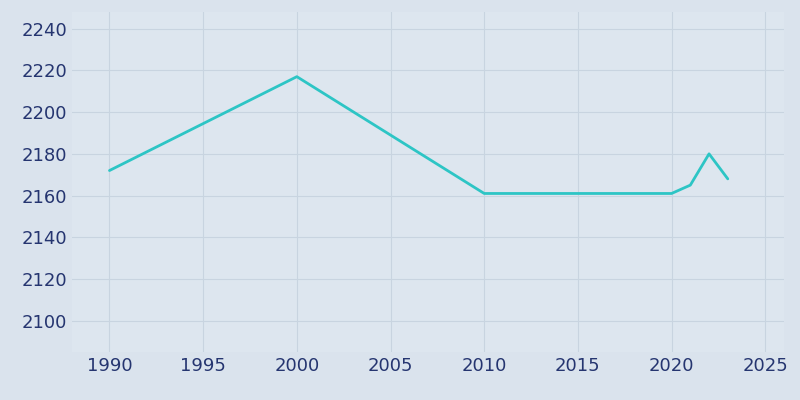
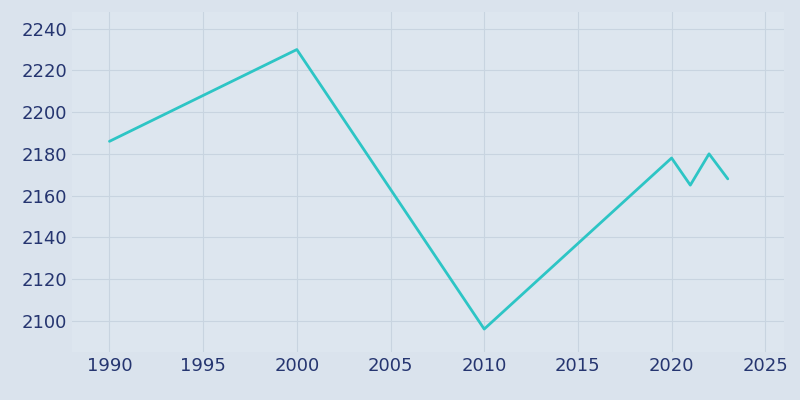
1990: 2172 -> 2186
2000: 2217 -> 2230
2010: 2161 -> 2096
2020: 2161 -> 2178
